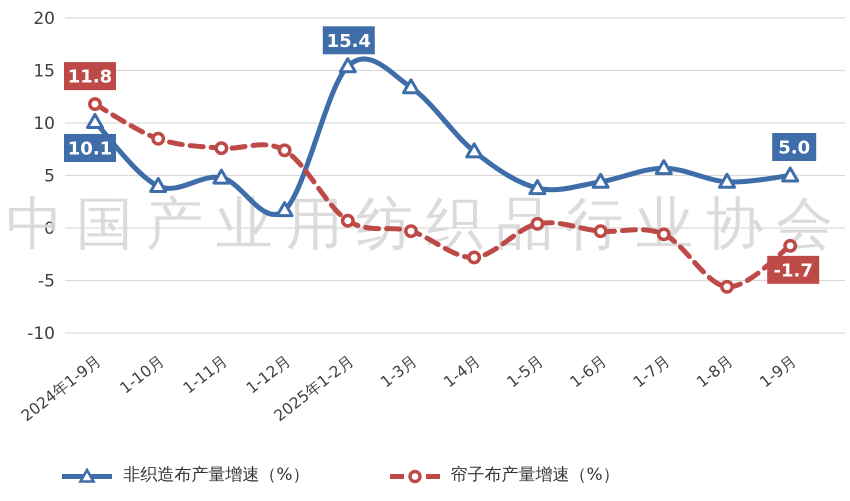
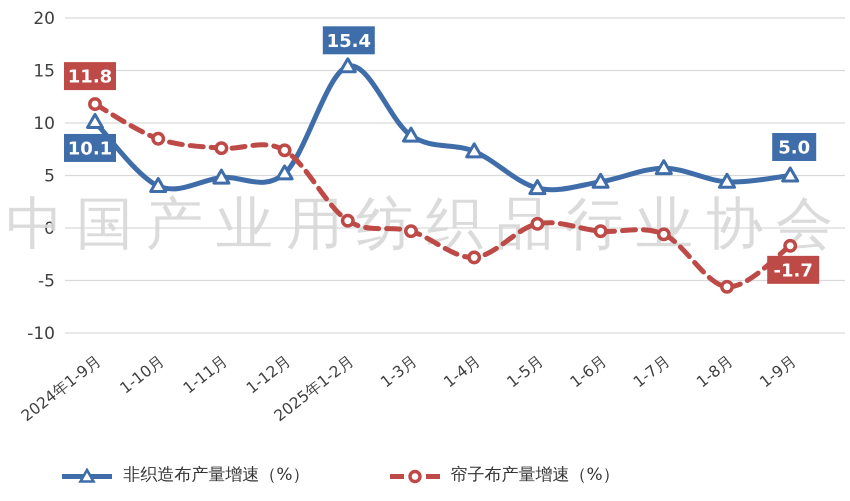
非织造布产量增速（%）/1-12月: 1.7 -> 5.2
非织造布产量增速（%）/1-3月: 13.4 -> 8.8
